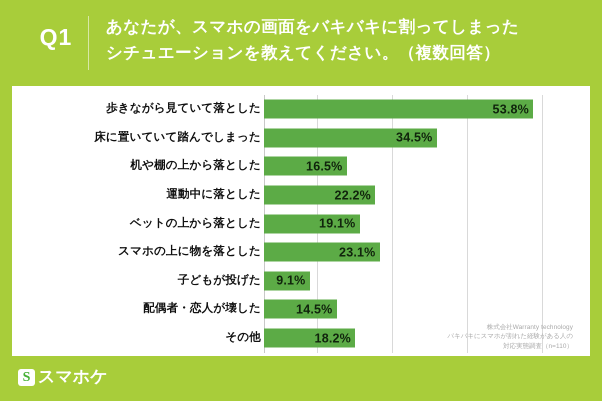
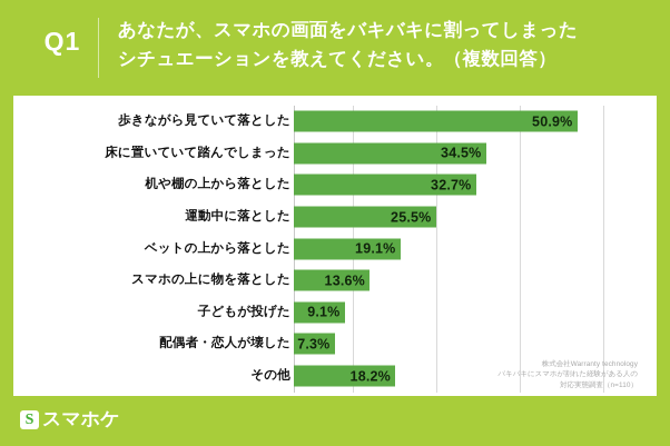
歩きながら見ていて落とした: 53.8% -> 50.9%
机や棚の上から落とした: 16.5% -> 32.7%
運動中に落とした: 22.2% -> 25.5%
スマホの上に物を落とした: 23.1% -> 13.6%
配偶者・恋人が壊した: 14.5% -> 7.3%
